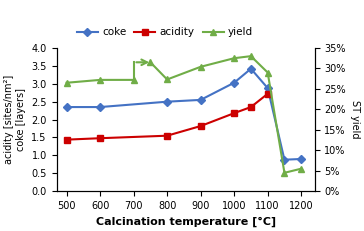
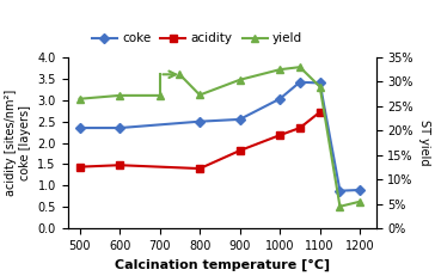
acidity/800: 1.55 -> 1.40
coke/1100: 2.88 -> 3.40
